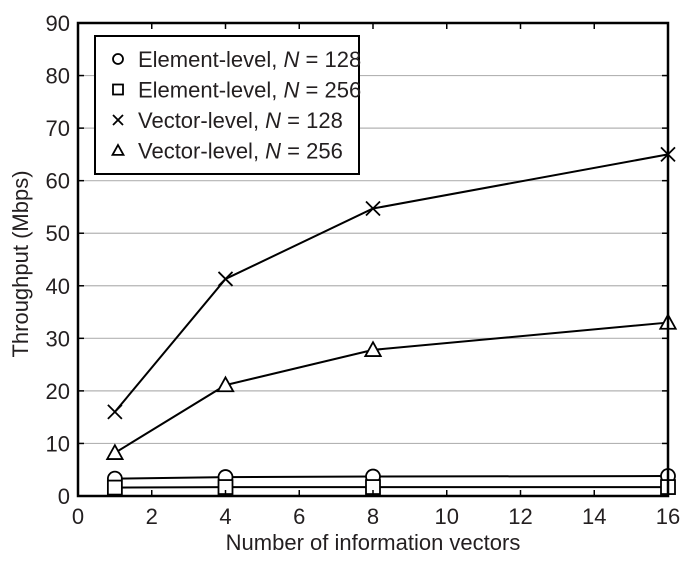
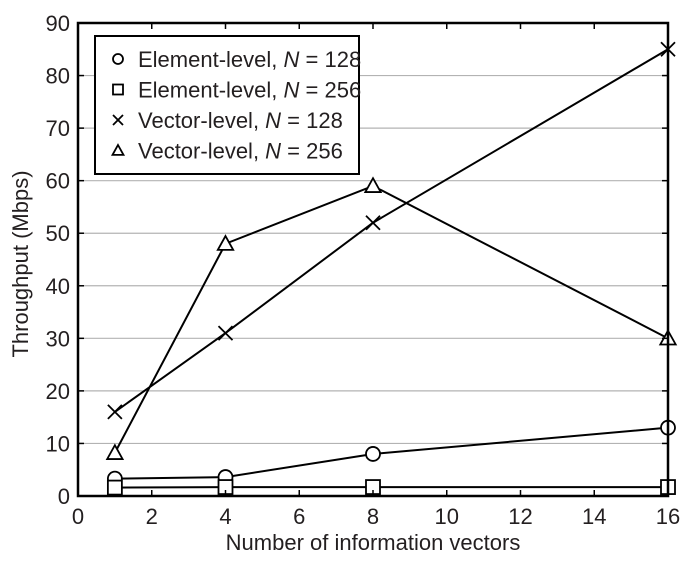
Vector-level, N = 128/4: 41 -> 31
Vector-level, N = 256/4: 21 -> 48
Element-level, N = 128/8: 4 -> 8
Vector-level, N = 128/8: 55 -> 52
Vector-level, N = 256/8: 28 -> 59
Element-level, N = 128/16: 4 -> 13
Vector-level, N = 128/16: 65 -> 85
Vector-level, N = 256/16: 33 -> 30
